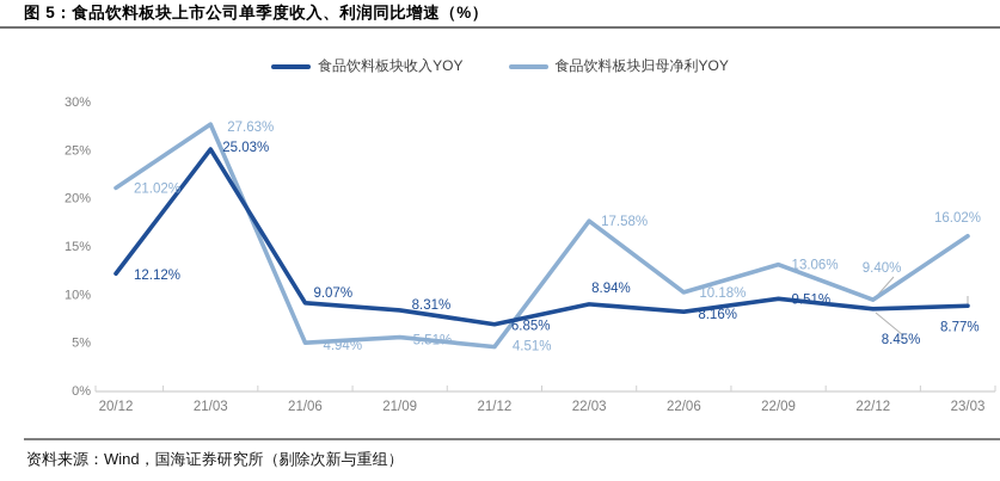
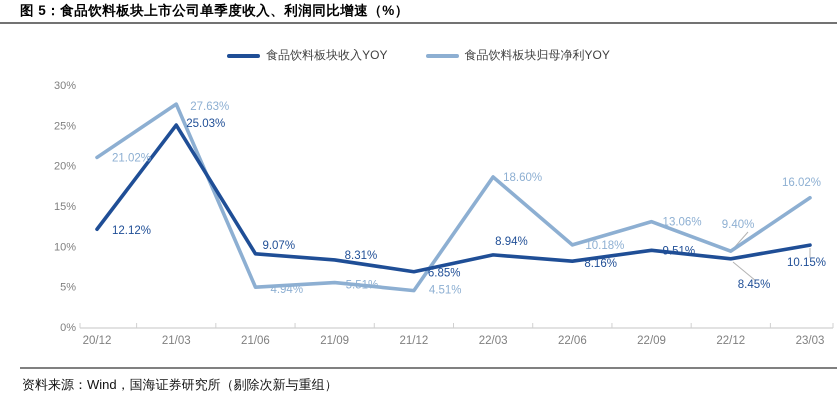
食品饮料板块归母净利YOY/22/03: 17.58% -> 18.60%
食品饮料板块收入YOY/23/03: 8.77% -> 10.15%
